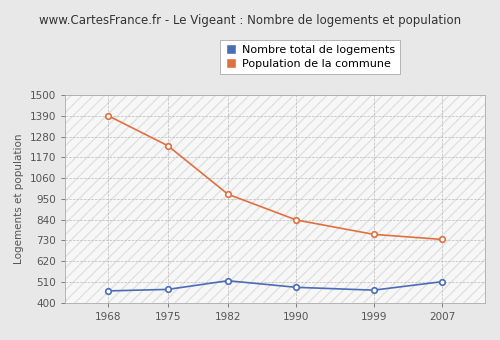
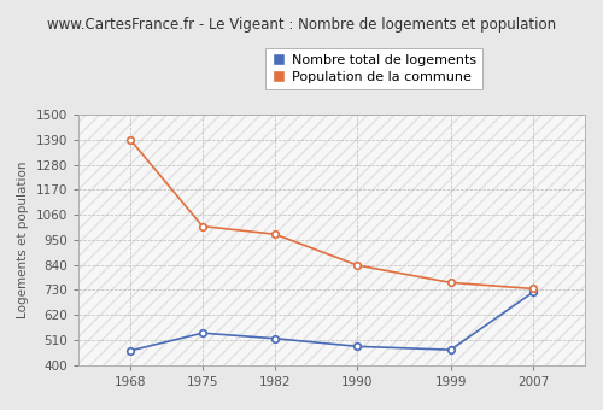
Nombre total de logements/1975: 470 -> 540
Population de la commune/1975: 1230 -> 1010
Nombre total de logements/2007: 510 -> 720
